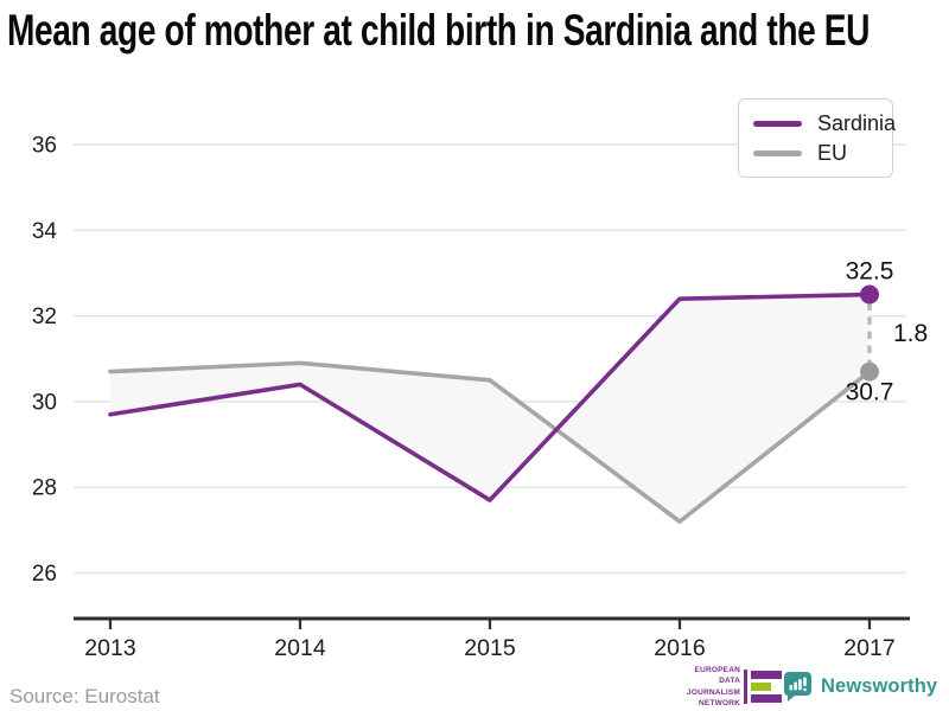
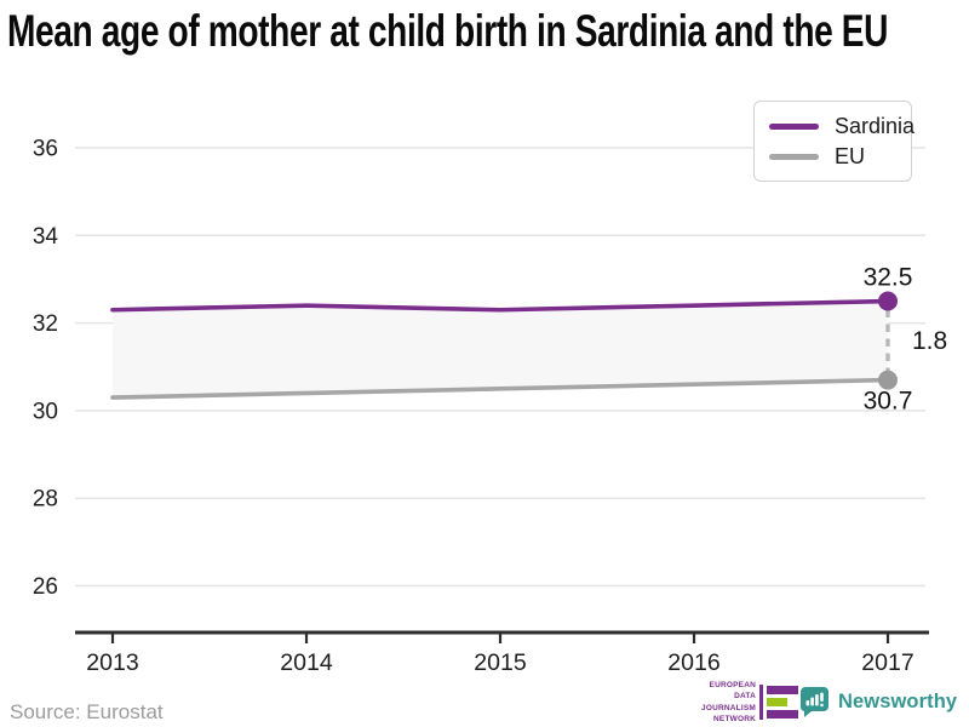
Sardinia/2013: 29.7 -> 32.3
EU/2013: 30.7 -> 30.3
Sardinia/2014: 30.4 -> 32.4
EU/2014: 30.9 -> 30.4
Sardinia/2015: 27.7 -> 32.3
EU/2016: 27.2 -> 30.6
